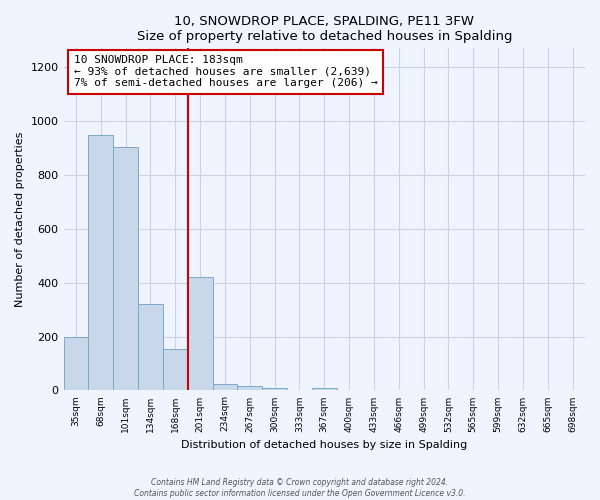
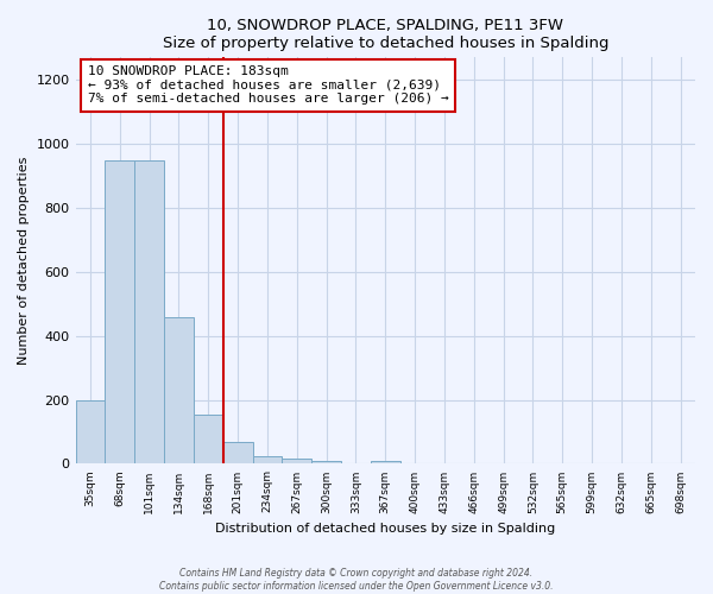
101sqm: 905 -> 950
134sqm: 320 -> 460
201sqm: 420 -> 70
